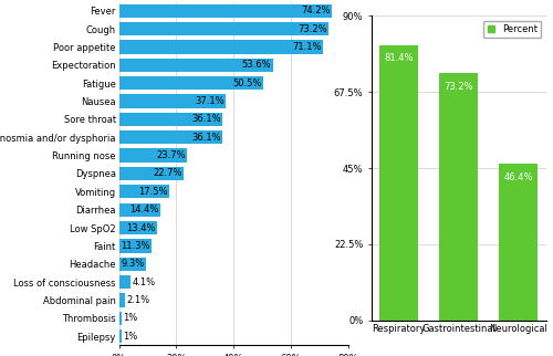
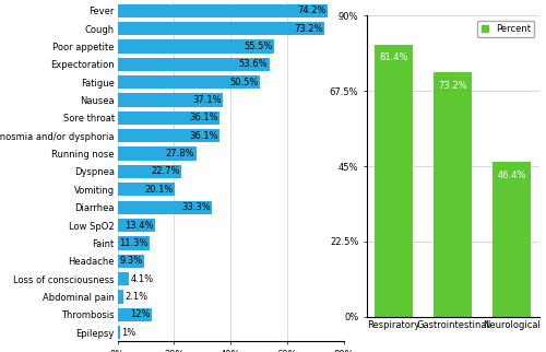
Poor appetite: 71.1% -> 55.5%
Running nose: 23.7% -> 27.8%
Vomiting: 17.5% -> 20.1%
Diarrhea: 14.4% -> 33.3%
Thrombosis: 1% -> 12%
